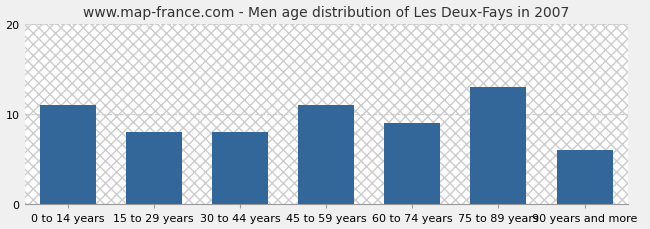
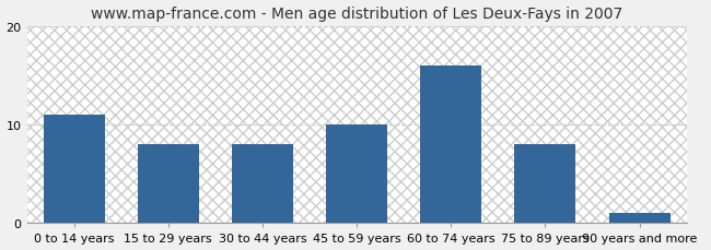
45 to 59 years: 11 -> 10
60 to 74 years: 9 -> 16
75 to 89 years: 13 -> 8
90 years and more: 6 -> 1
